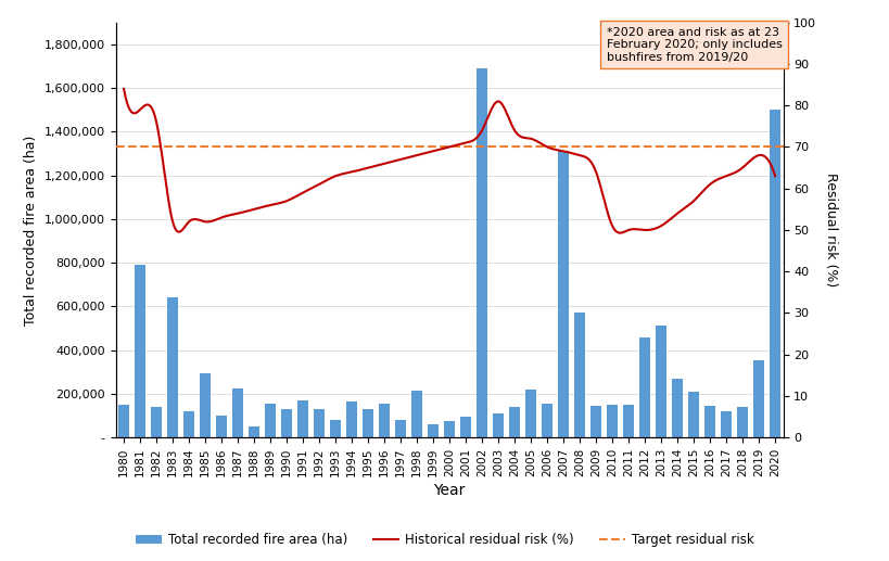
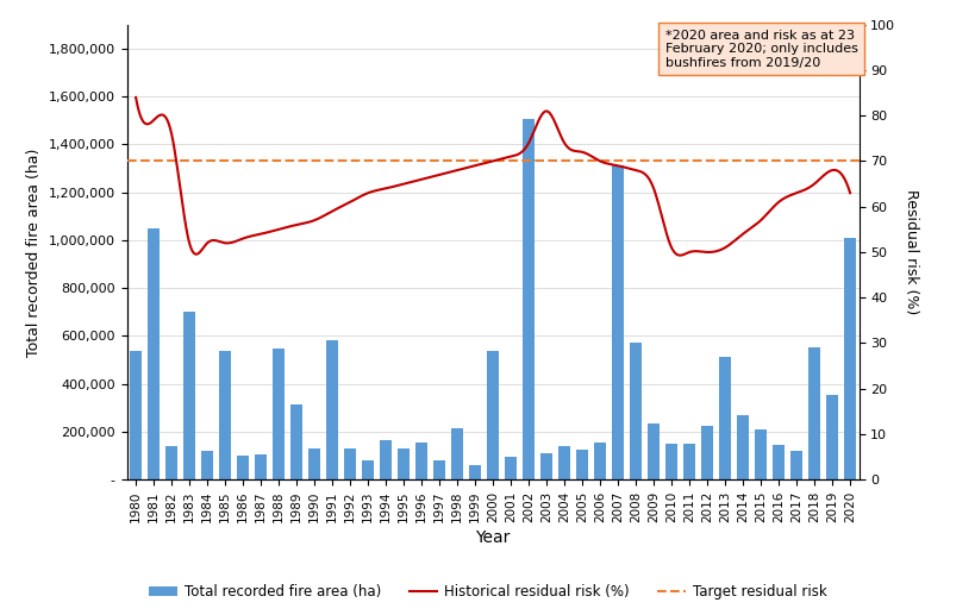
Total recorded fire area (ha)/1980: 150,000 -> 540,000
Total recorded fire area (ha)/1981: 790,000 -> 1,050,000
Total recorded fire area (ha)/1983: 640,000 -> 700,000
Total recorded fire area (ha)/1985: 295,000 -> 540,000
Total recorded fire area (ha)/1987: 225,000 -> 105,000
Total recorded fire area (ha)/1988: 50,000 -> 550,000
Total recorded fire area (ha)/1989: 155,000 -> 315,000
Total recorded fire area (ha)/1991: 170,000 -> 580,000
Total recorded fire area (ha)/2000: 75,000 -> 540,000
Total recorded fire area (ha)/2002: 1,690,000 -> 1,505,000
Total recorded fire area (ha)/2005: 220,000 -> 125,000
Total recorded fire area (ha)/2009: 145,000 -> 235,000
Total recorded fire area (ha)/2012: 460,000 -> 225,000
Total recorded fire area (ha)/2018: 140,000 -> 555,000
Total recorded fire area (ha)/2020: 1,500,000 -> 1,010,000
